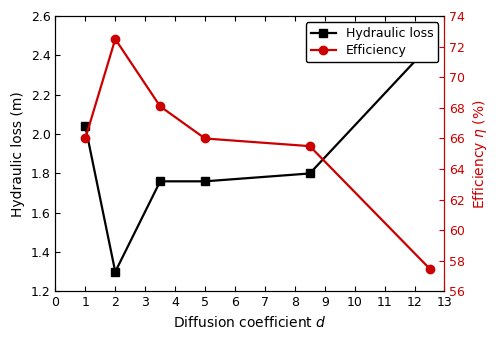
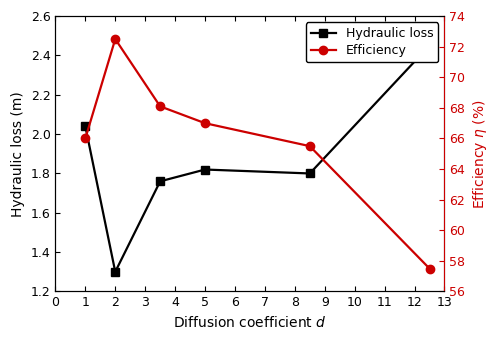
Hydraulic loss/5: 1.76 -> 1.82
Efficiency/5: 66.0 -> 67.0
